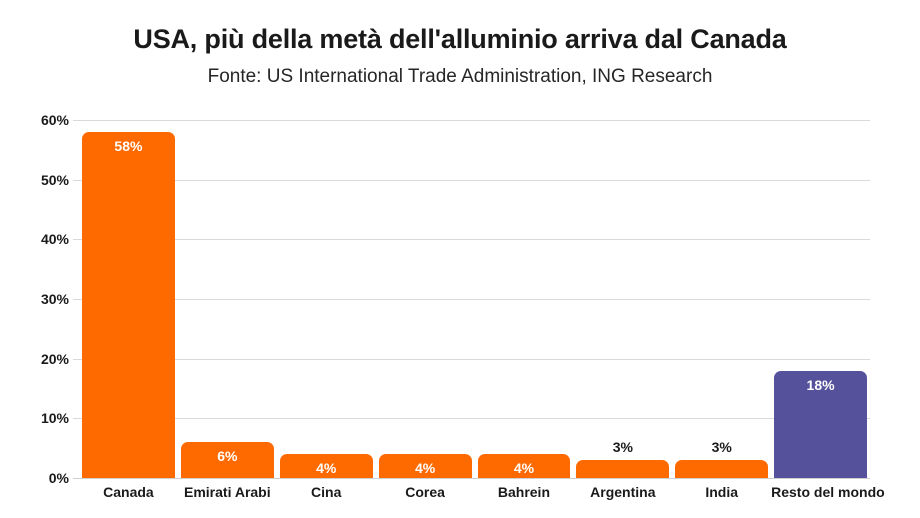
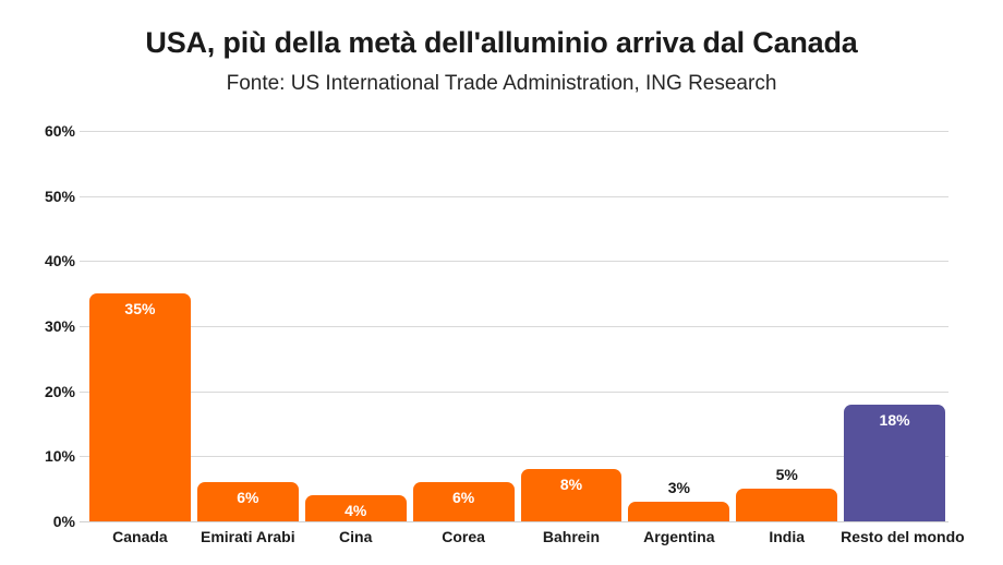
Canada: 58% -> 35%
Corea: 4% -> 6%
Bahrein: 4% -> 8%
India: 3% -> 5%
